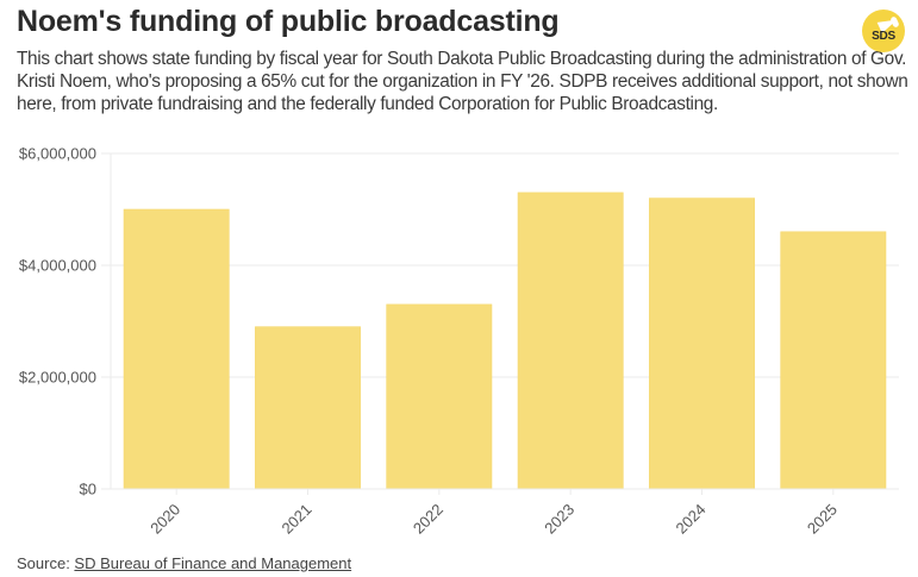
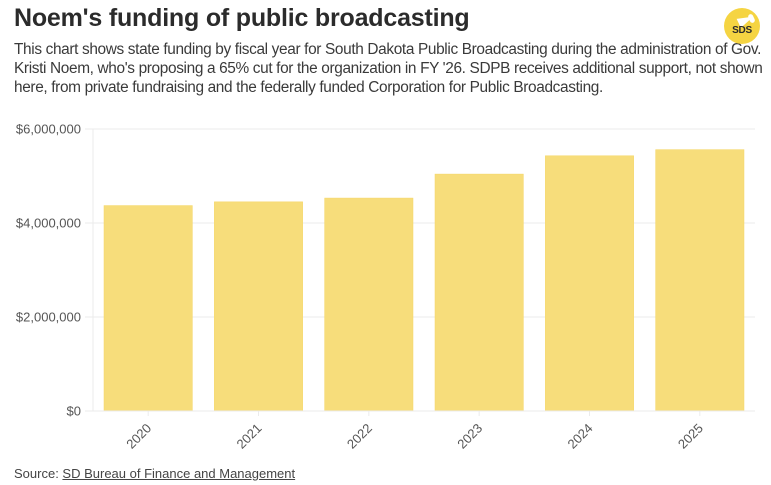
2020: $5000000 -> $4400000
2021: $2900000 -> $4400000
2022: $3300000 -> $4500000
2023: $5300000 -> $5000000
2024: $5200000 -> $5400000
2025: $4600000 -> $5600000
